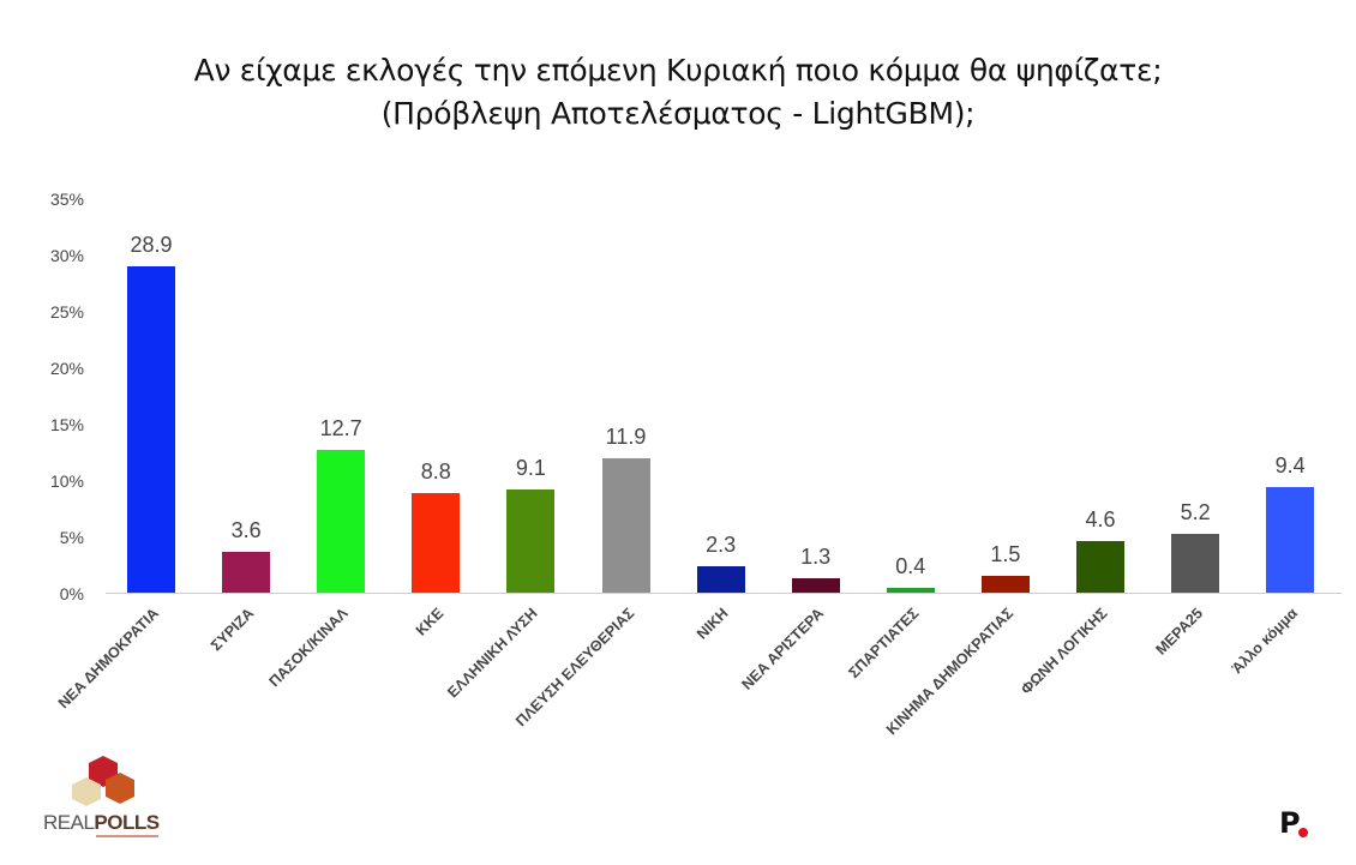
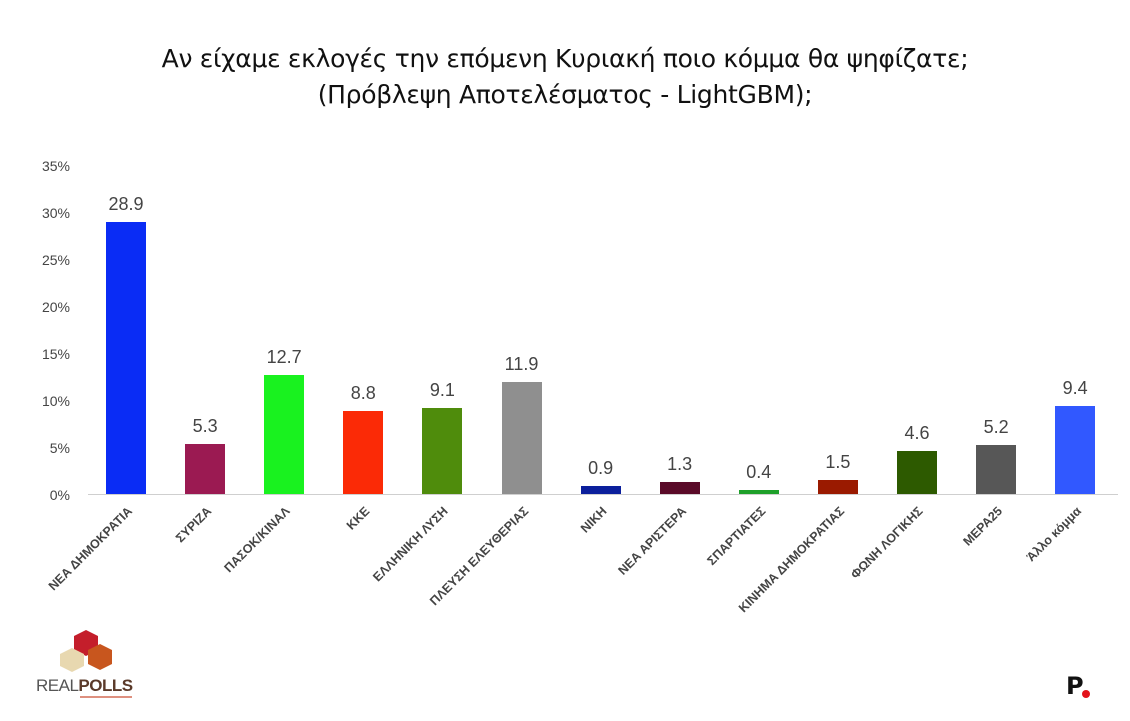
ΣΥΡΙΖΑ: 3.6 -> 5.3
ΝΙΚΗ: 2.3 -> 0.9
